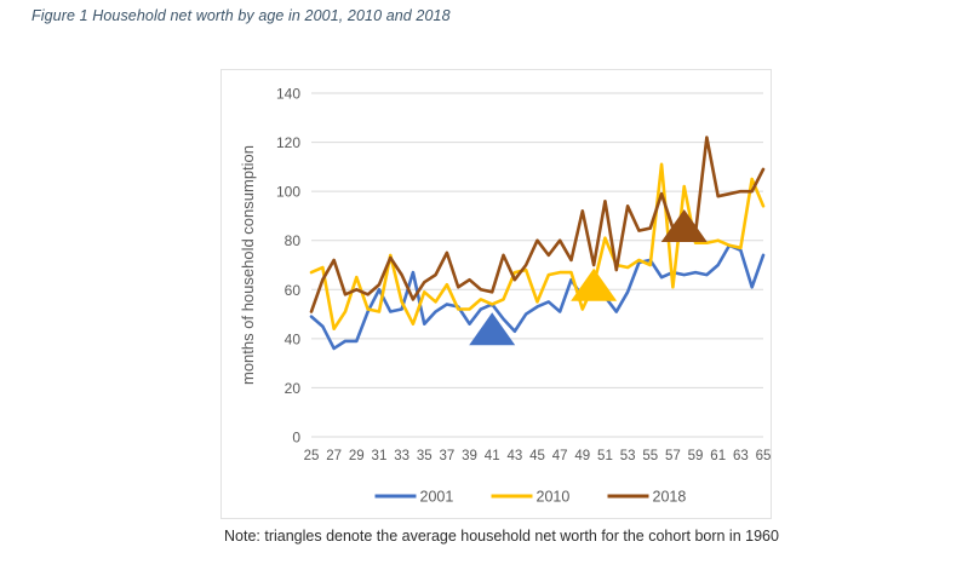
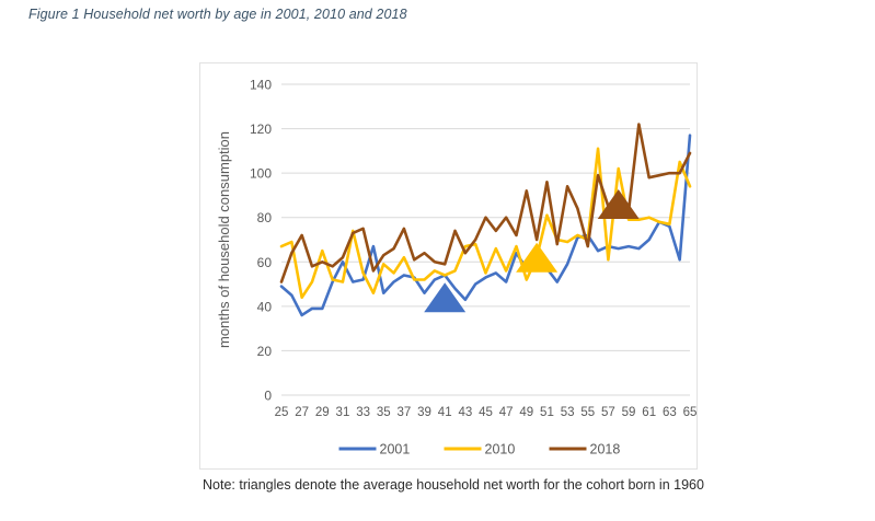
2018/33: 66 -> 75
2010/47: 67 -> 56
2018/55: 85 -> 67
2001/65: 74 -> 117
